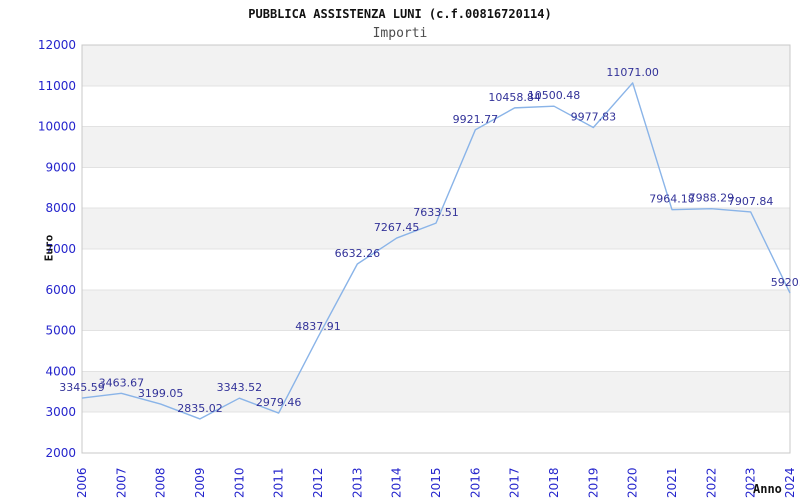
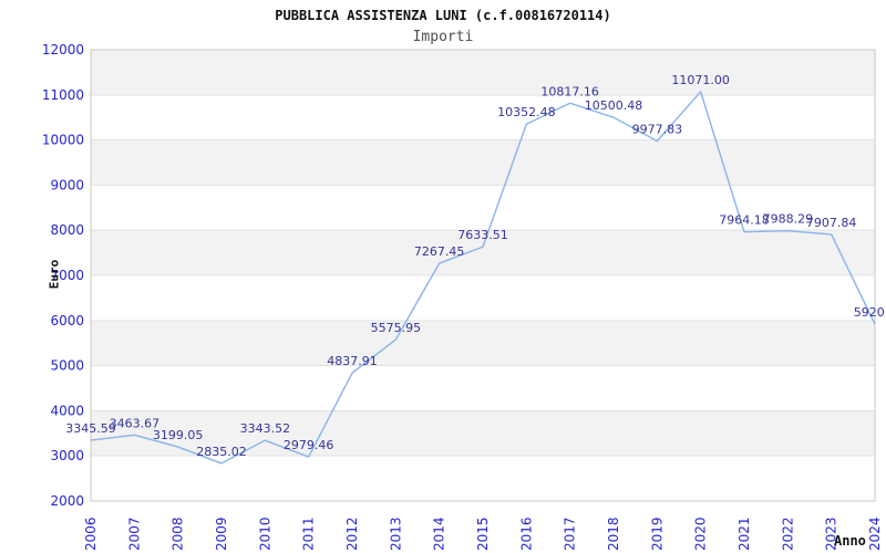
2013: 6632.26 -> 5575.95
2016: 9921.77 -> 10352.48
2017: 10458.84 -> 10817.16
